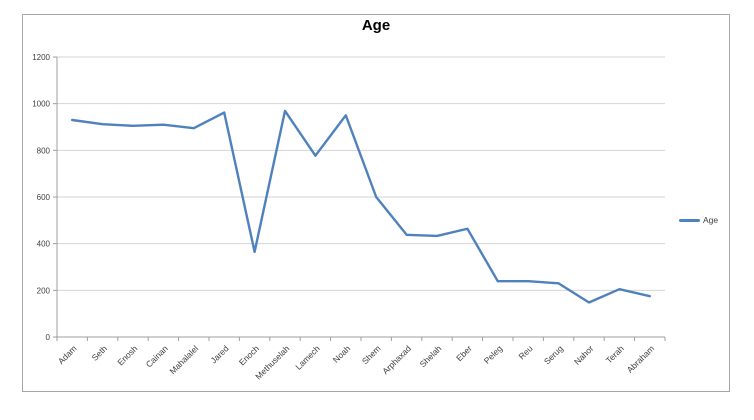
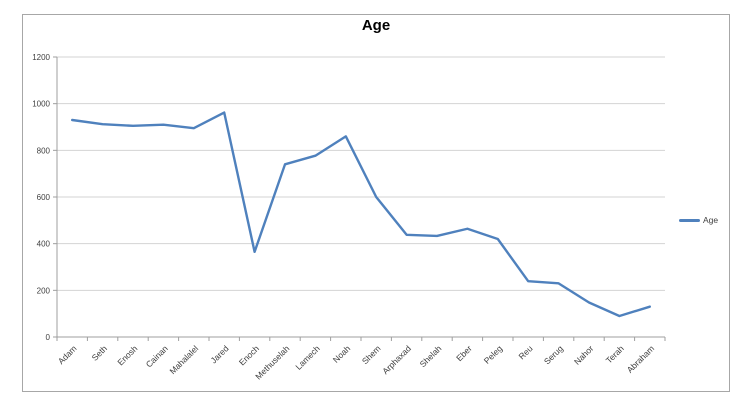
Methuselah: 970 -> 740
Noah: 950 -> 860
Peleg: 240 -> 420
Terah: 200 -> 90
Abraham: 180 -> 130
